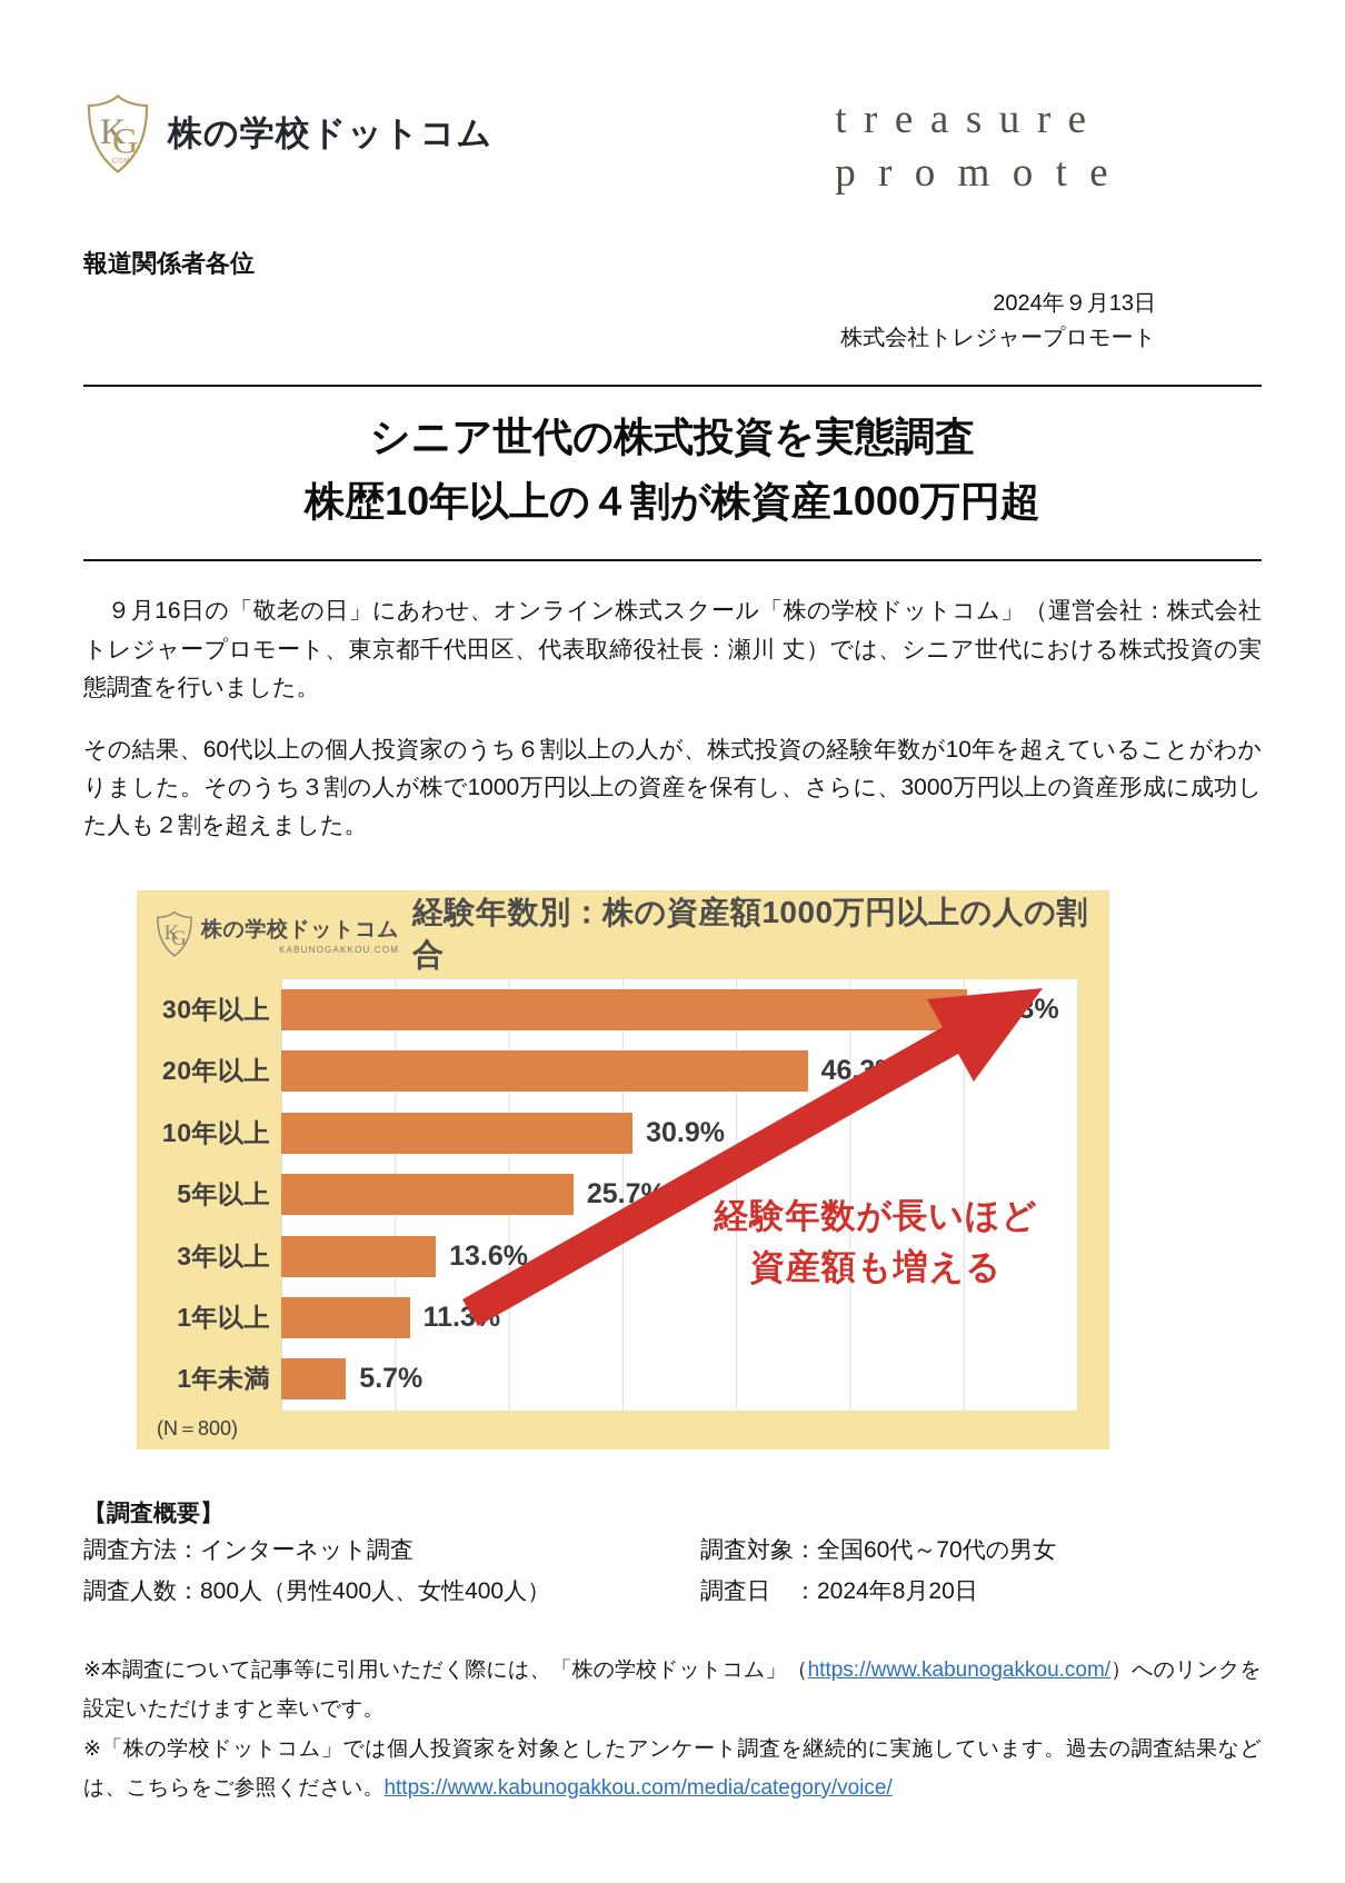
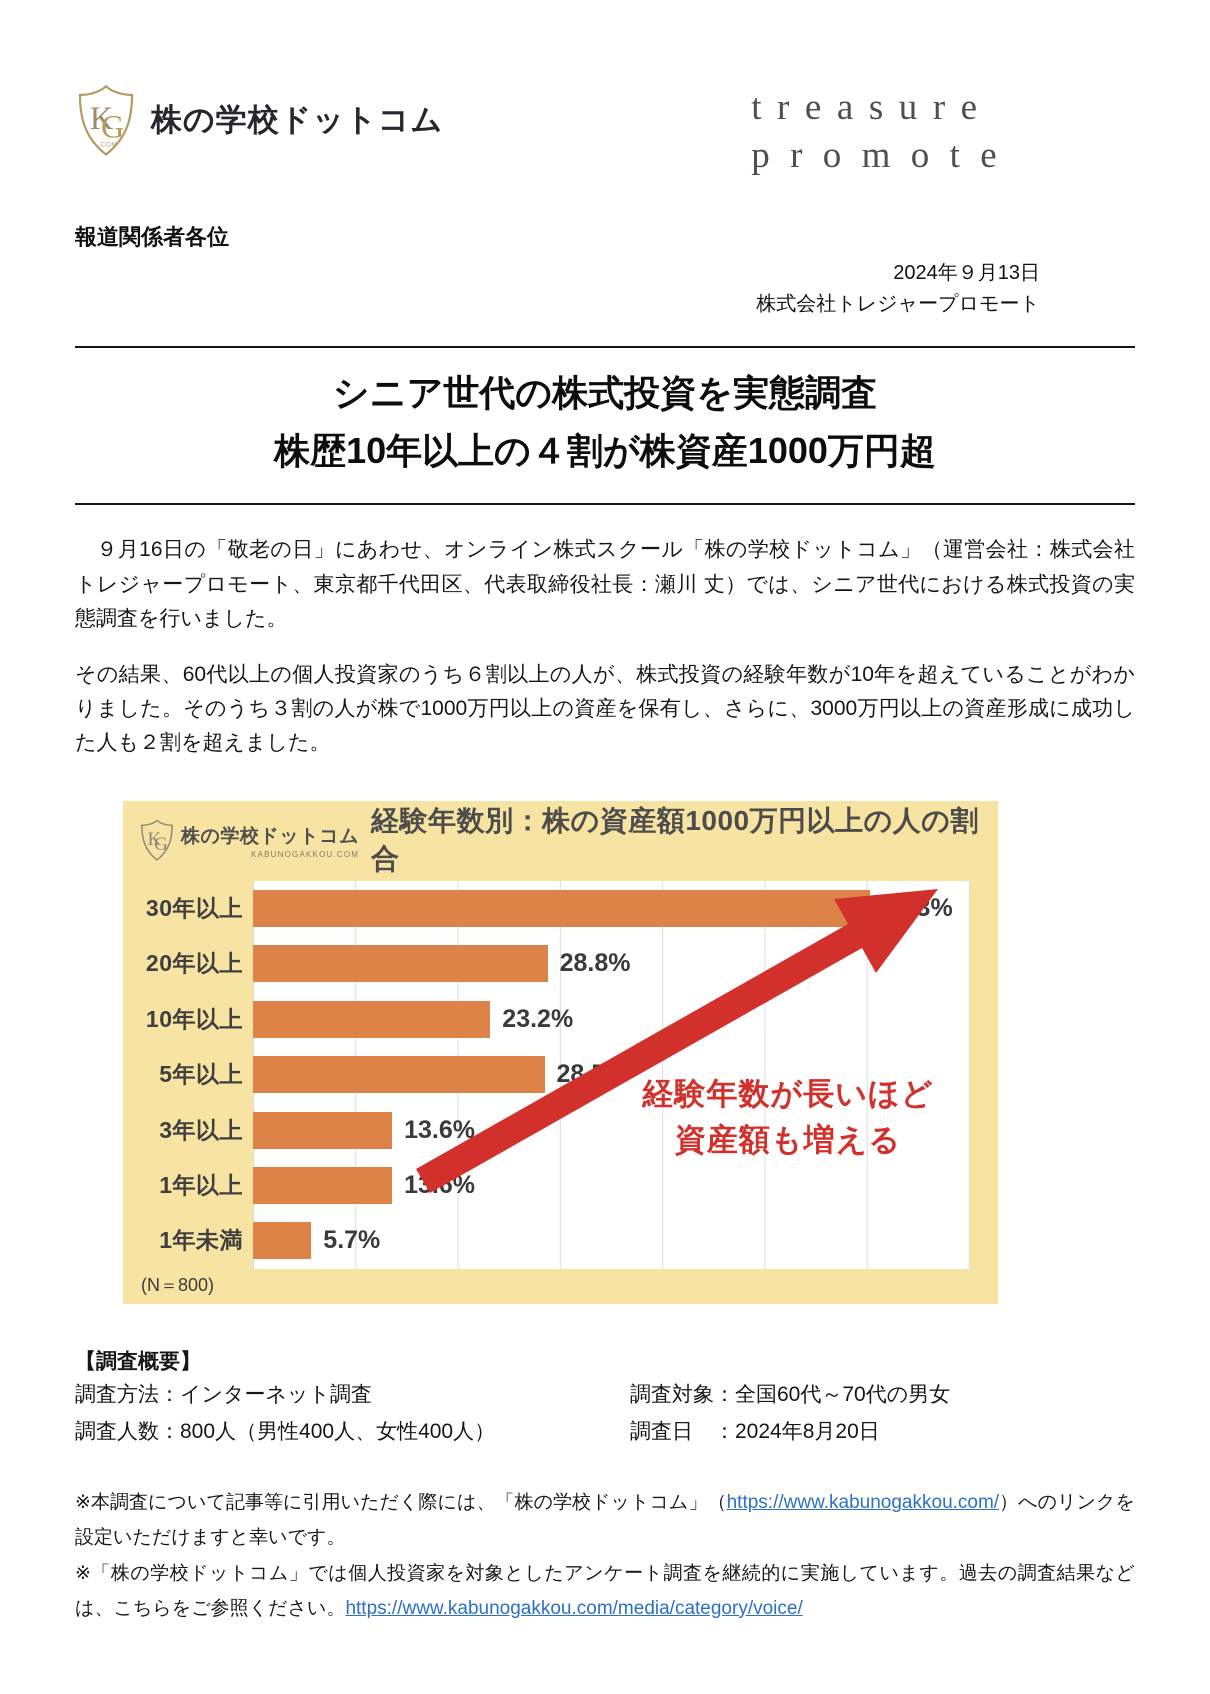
20年以上: 46.3% -> 28.8%
10年以上: 30.9% -> 23.2%
5年以上: 25.7% -> 28.5%
1年以上: 11.3% -> 13.6%
